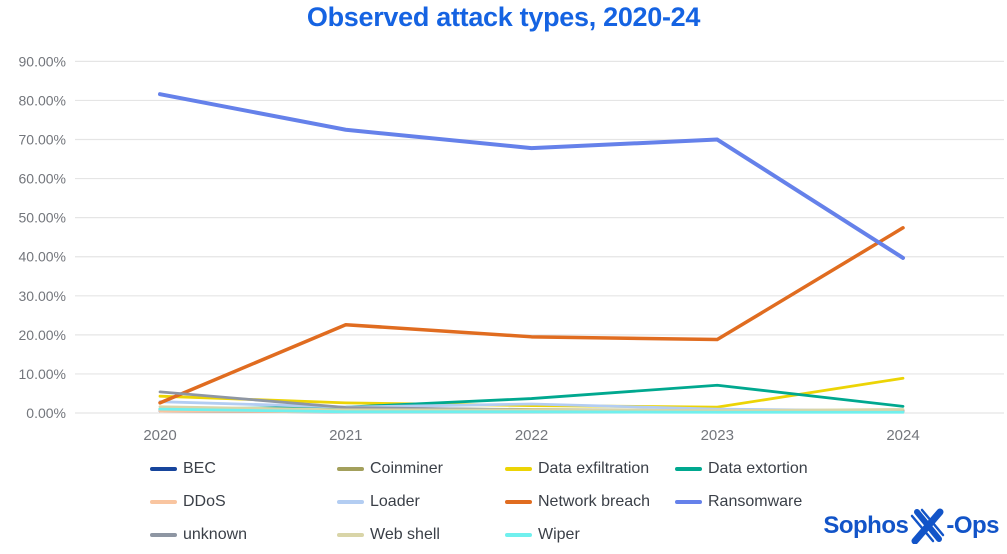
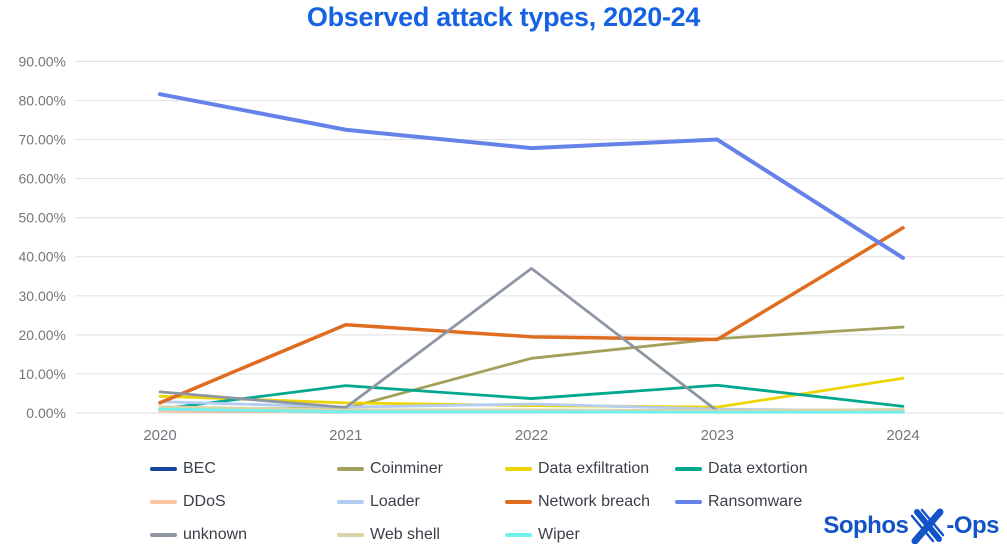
Data extortion/2021: 2% -> 7%
Coinminer/2022: 1% -> 14%
unknown/2022: 1% -> 37%
Coinminer/2023: 1% -> 19%
Coinminer/2024: 1% -> 22%
